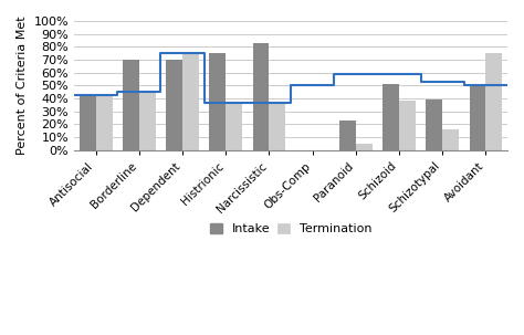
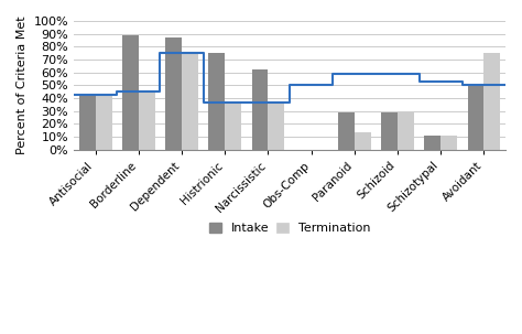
Intake/Borderline: 70% -> 89%
Intake/Dependent: 70% -> 87%
Intake/Narcissistic: 83% -> 62%
Intake/Paranoid: 23% -> 29%
Termination/Paranoid: 5% -> 14%
Intake/Schizoid: 51% -> 29%
Termination/Schizoid: 38% -> 29%
Intake/Schizotypal: 39% -> 11%
Termination/Schizotypal: 16% -> 11%
